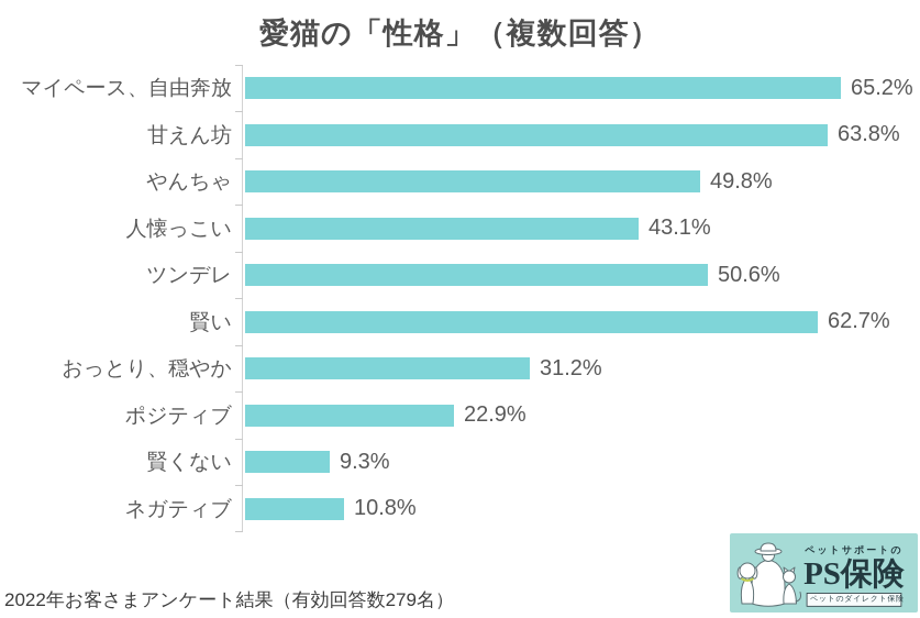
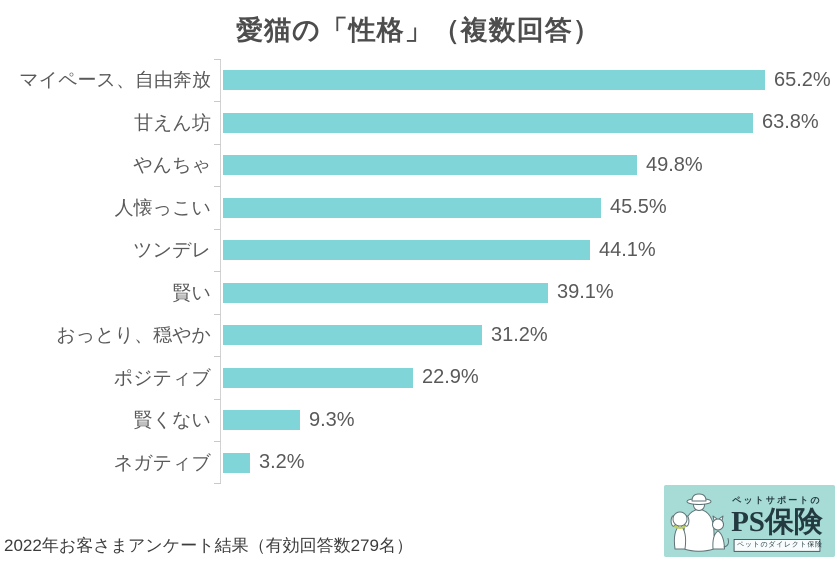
人懐っこい: 43.1% -> 45.5%
ツンデレ: 50.6% -> 44.1%
賢い: 62.7% -> 39.1%
ネガティブ: 10.8% -> 3.2%
